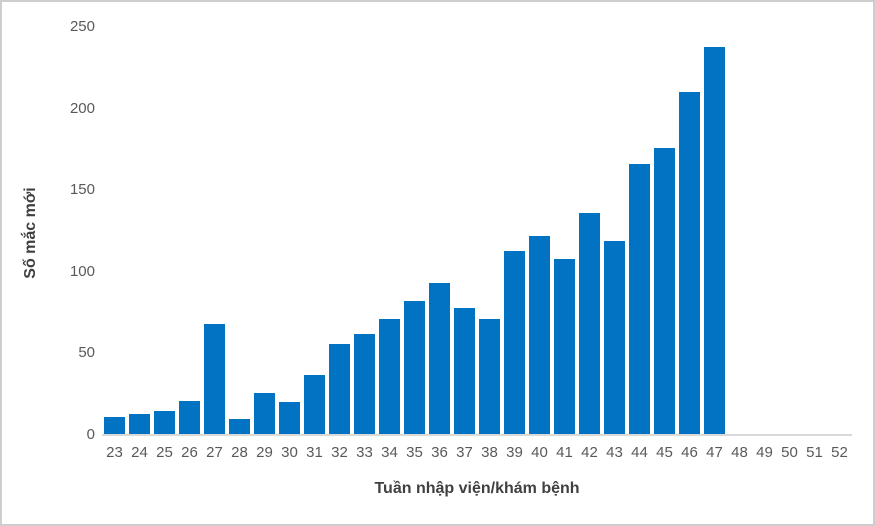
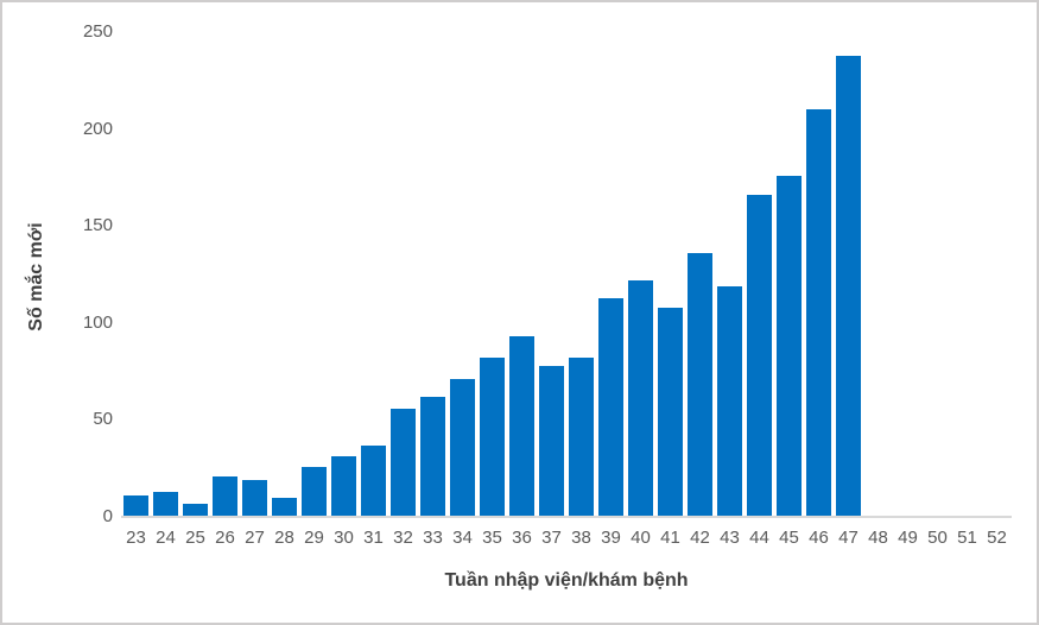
25: 15 -> 7
27: 68 -> 19
30: 20 -> 31
38: 71 -> 82
